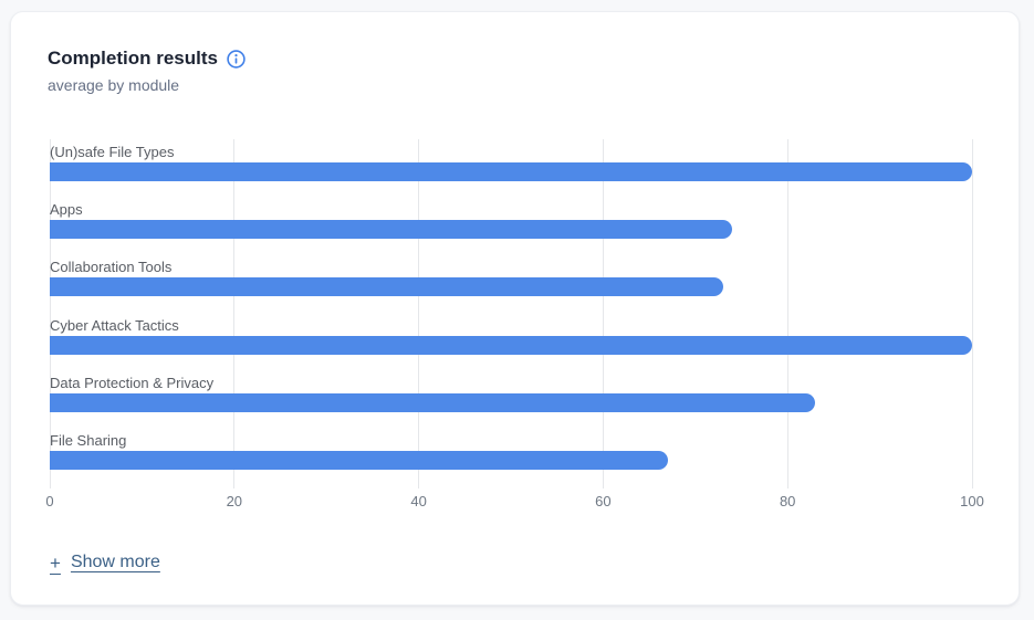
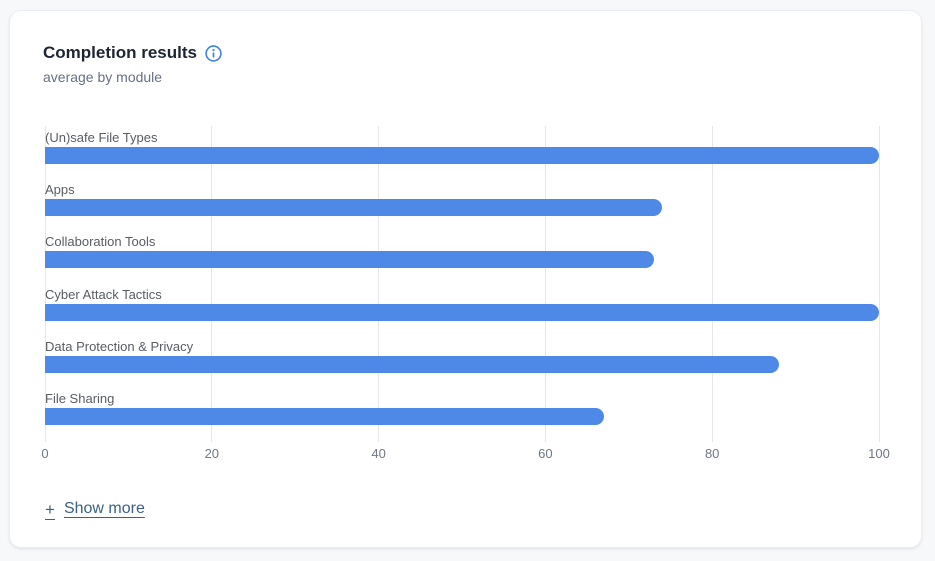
Data Protection & Privacy: 83 -> 88
